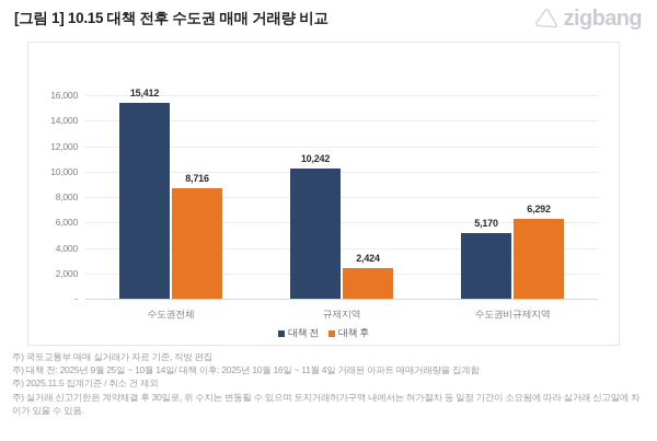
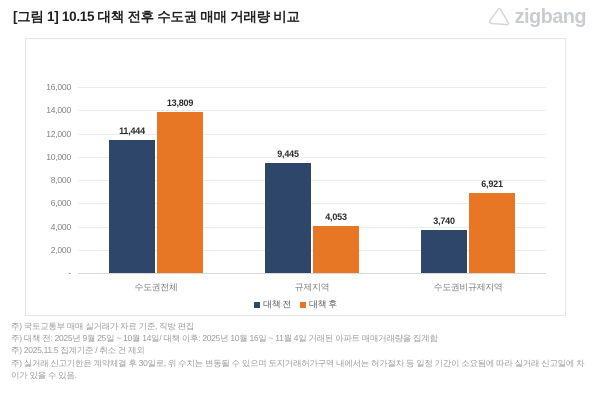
대책 전/수도권전체: 15,412 -> 11,444
대책 후/수도권전체: 8,716 -> 13,809
대책 전/규제지역: 10,242 -> 9,445
대책 후/규제지역: 2,424 -> 4,053
대책 전/수도권비규제지역: 5,170 -> 3,740
대책 후/수도권비규제지역: 6,292 -> 6,921
